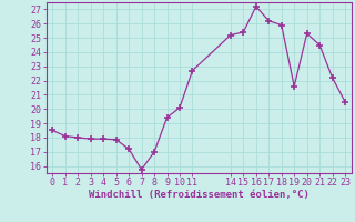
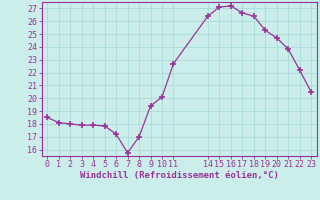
14: 25.2 -> 26.4
15: 25.4 -> 27.1
17: 26.2 -> 26.6
18: 25.9 -> 26.4
19: 21.6 -> 25.3
20: 25.3 -> 24.7
21: 24.5 -> 23.9
